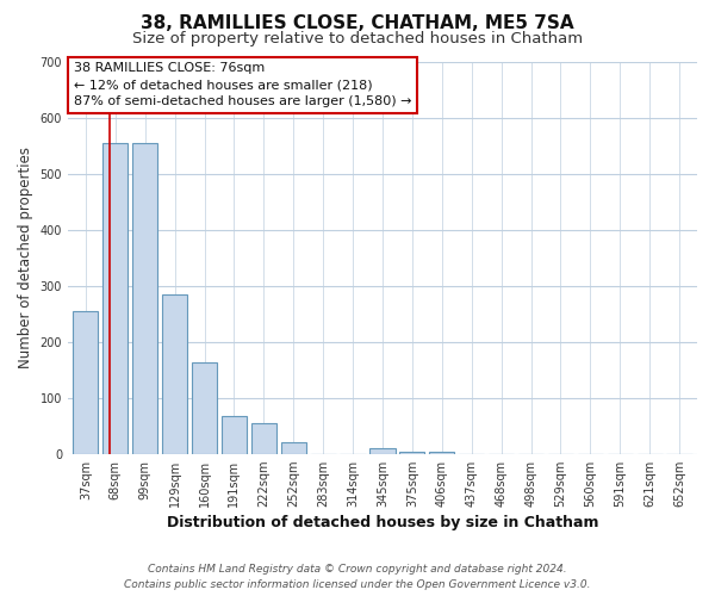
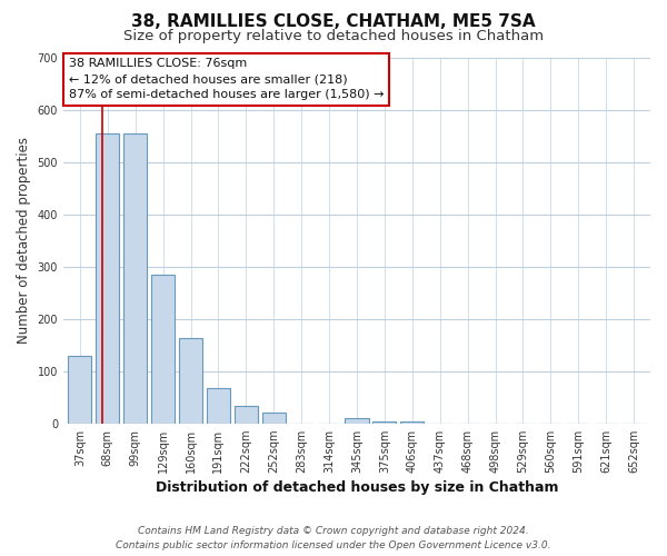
37sqm: 255 -> 128
222sqm: 55 -> 33
